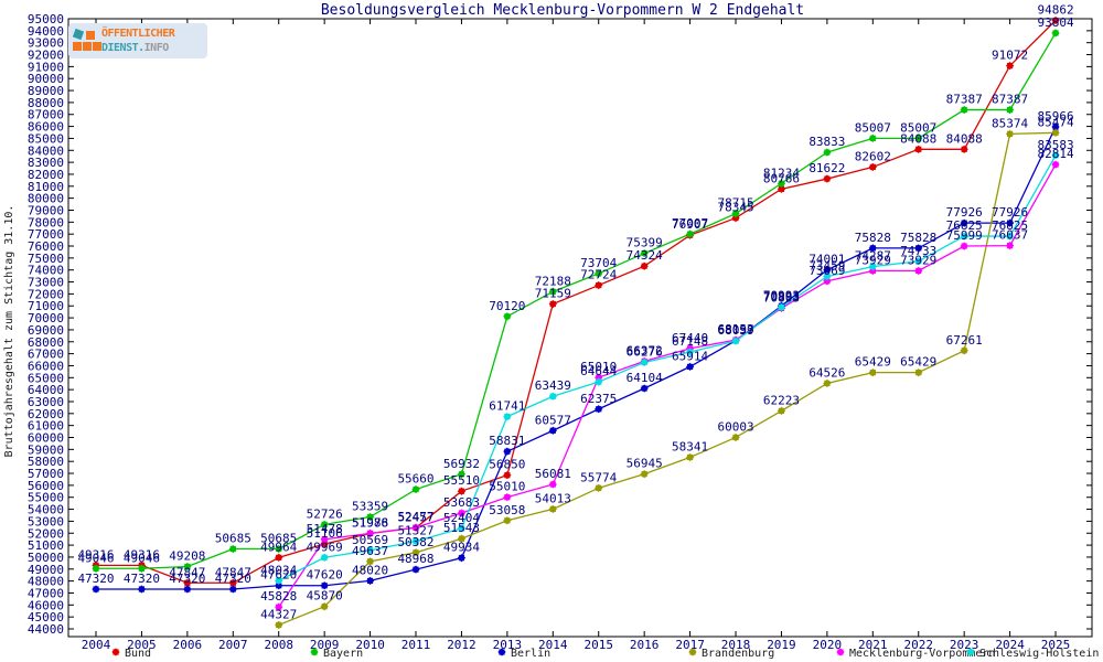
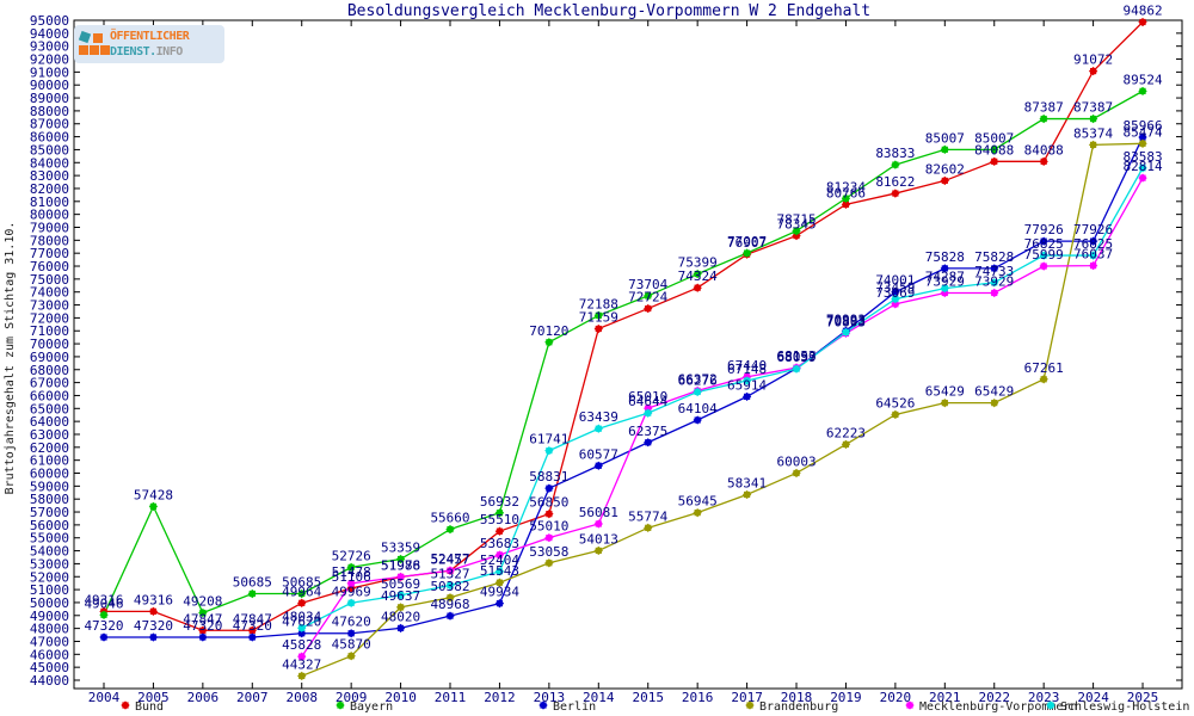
Bayern/2005: 49046 -> 57428
Bayern/2025: 93804 -> 89524
